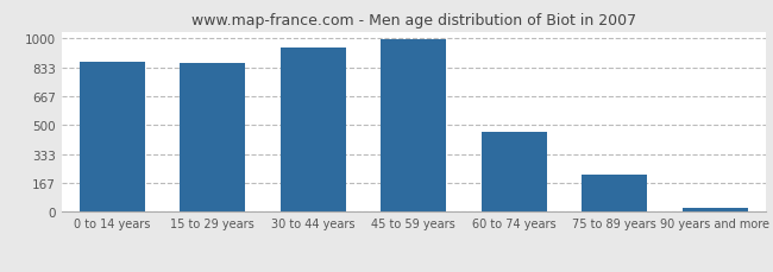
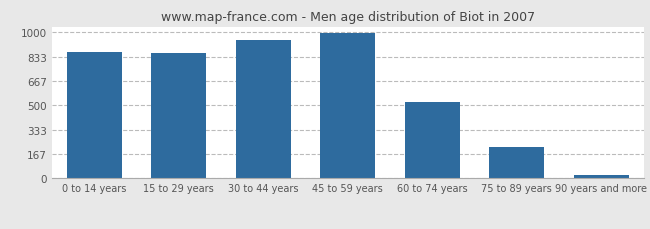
60 to 74 years: 460 -> 520
